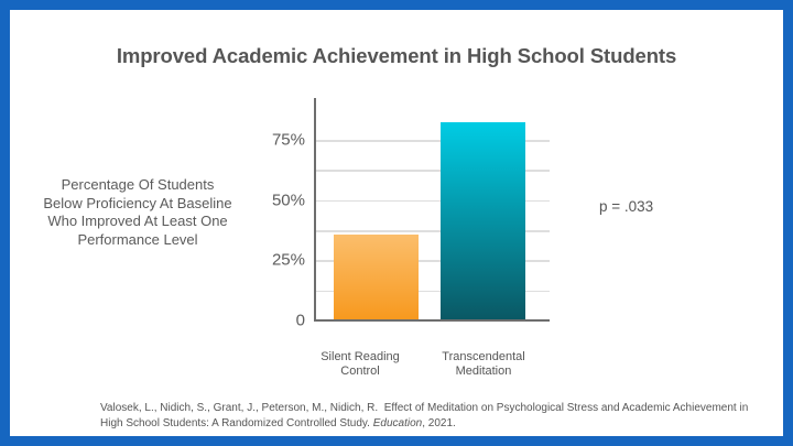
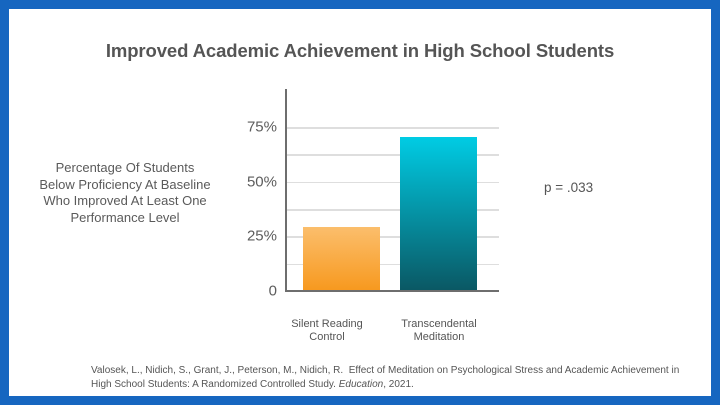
Silent Reading Control: 35% -> 29%
Transcendental Meditation: 82% -> 70%
